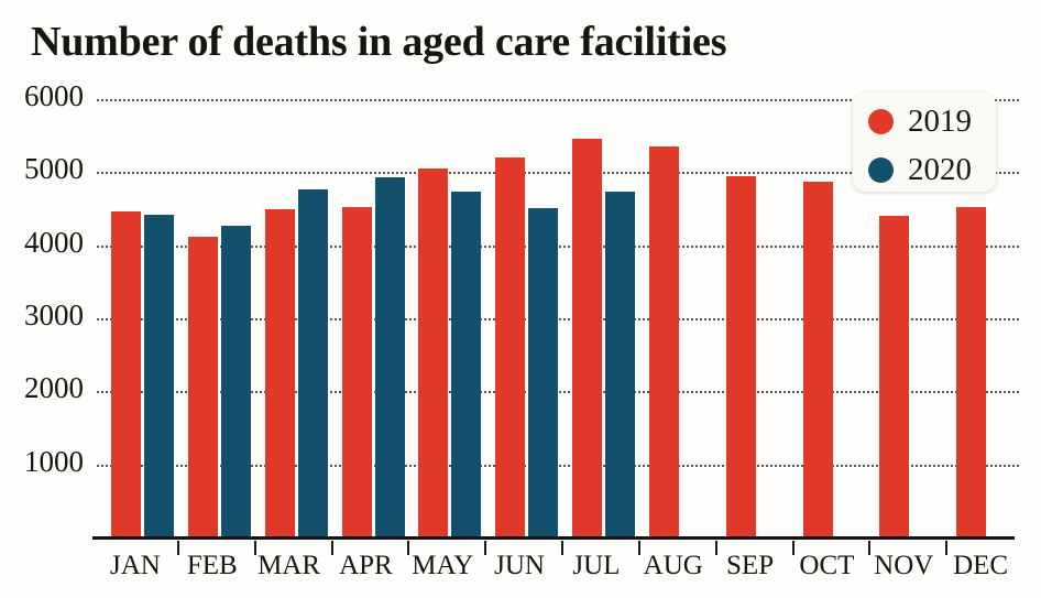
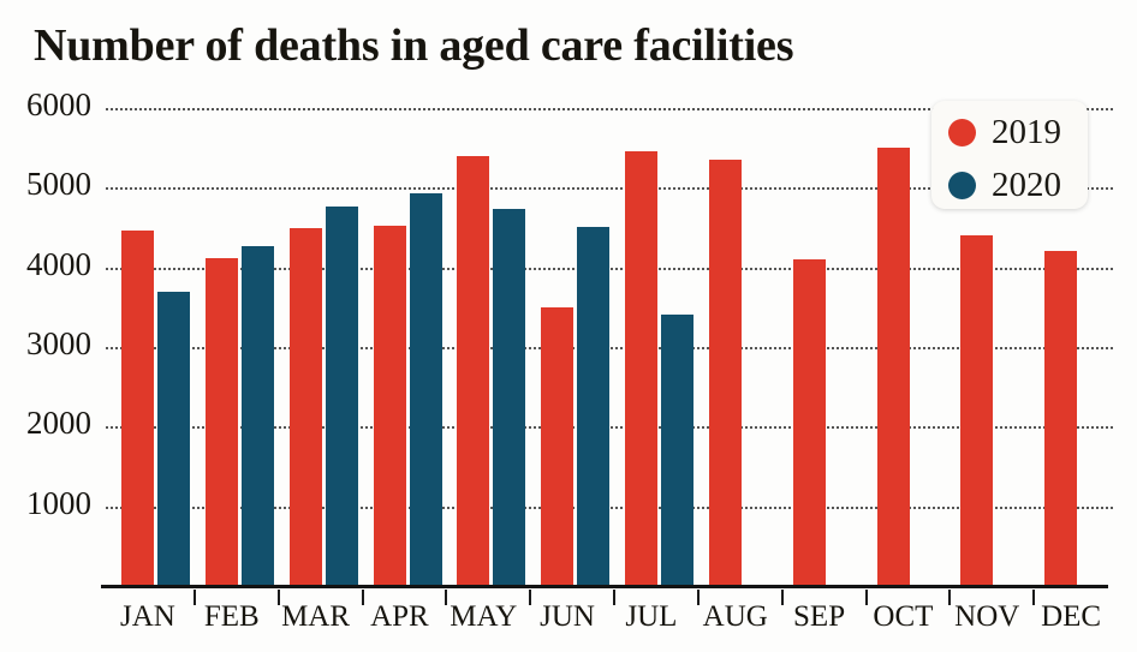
2020/JAN: 4400 -> 3700
2019/MAY: 5000 -> 5400
2019/JUN: 5200 -> 3500
2020/JUL: 4700 -> 3400
2019/SEP: 5000 -> 4100
2019/OCT: 4900 -> 5500
2019/DEC: 4500 -> 4200
